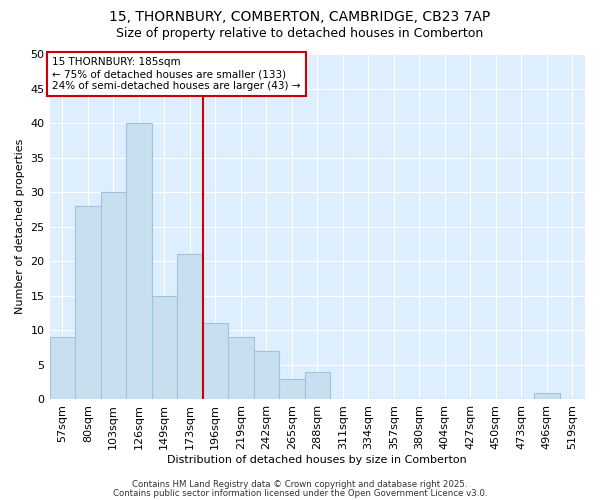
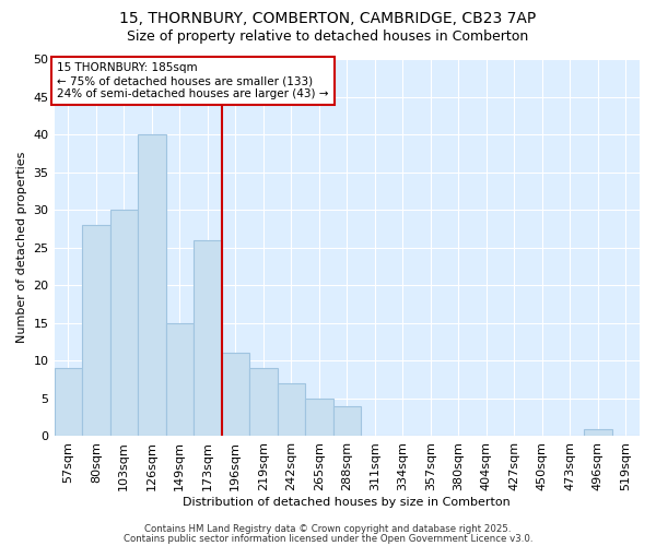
173sqm: 21 -> 26
265sqm: 3 -> 5
